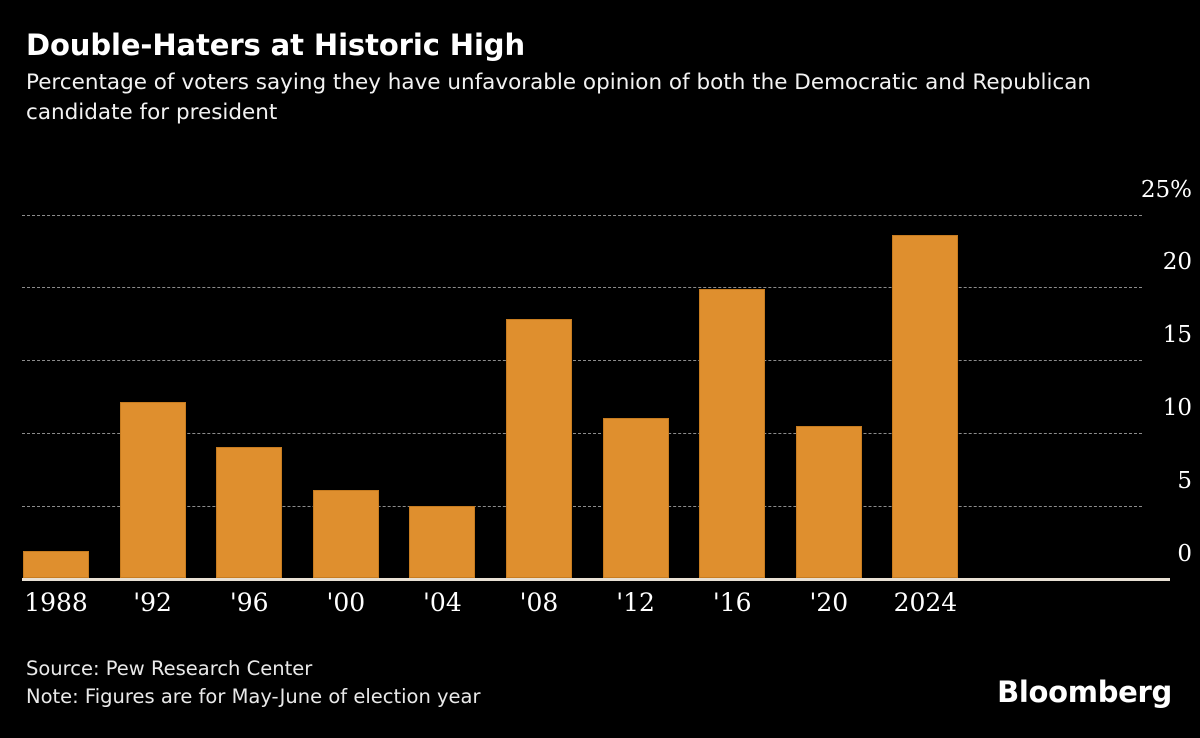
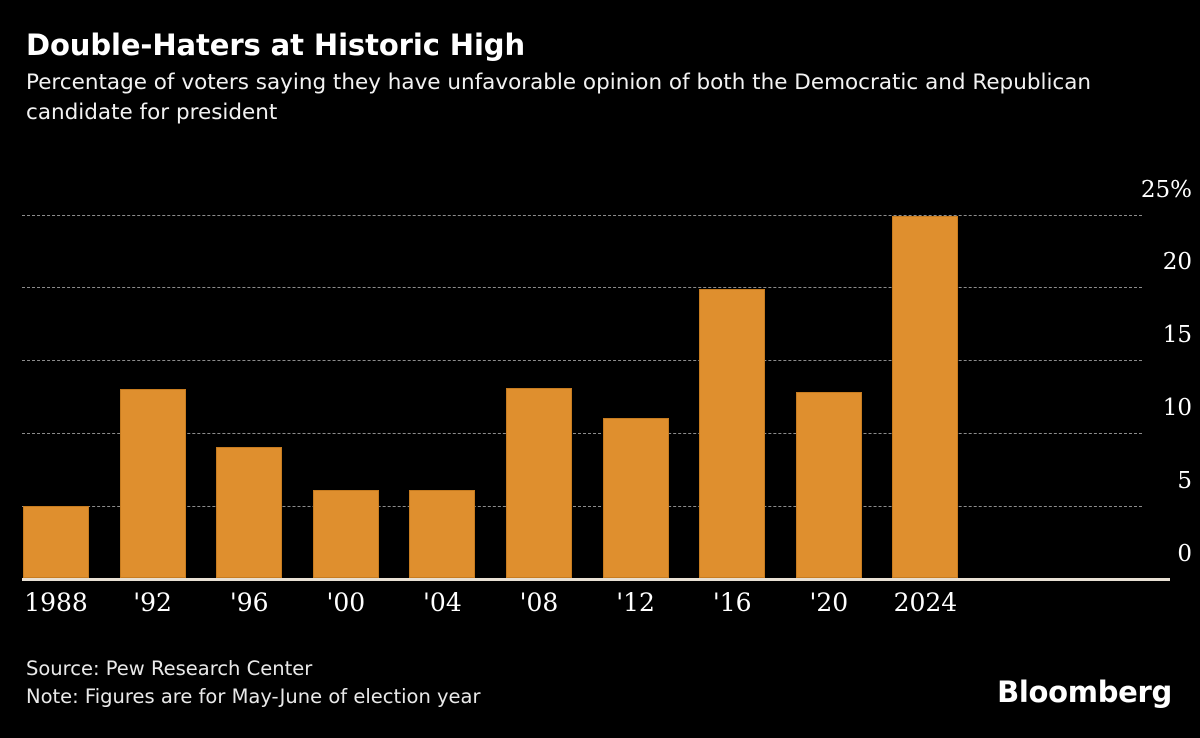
1988: 1.9% -> 5.0%
'92: 12.1% -> 13.0%
'04: 5.0% -> 6.1%
'08: 17.8% -> 13.1%
'20: 10.5% -> 12.8%
2024: 23.6% -> 24.9%
